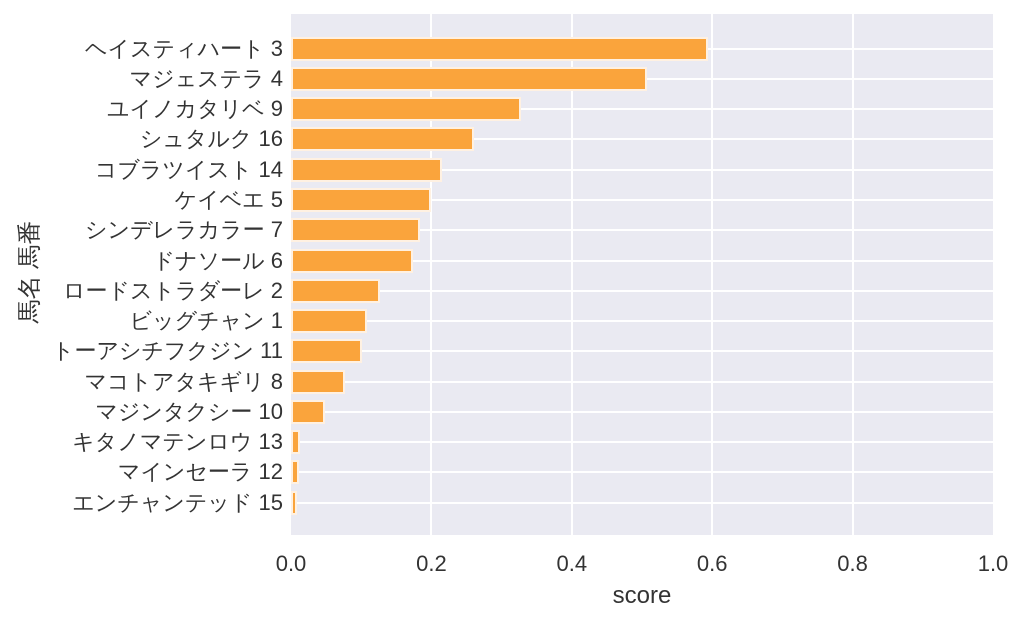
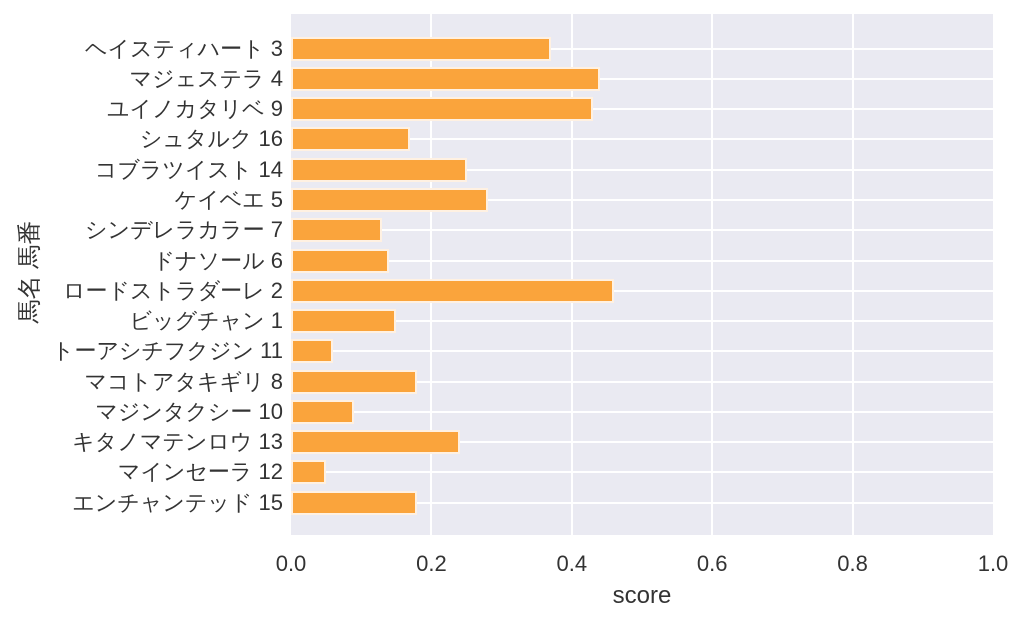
ヘイスティハート 3: 0.59 -> 0.37
マジェステラ 4: 0.51 -> 0.44
ユイノカタリベ 9: 0.33 -> 0.43
シュタルク 16: 0.26 -> 0.17
コブラツイスト 14: 0.21 -> 0.25
ケイベエ 5: 0.20 -> 0.28
シンデレラカラー 7: 0.18 -> 0.13
ドナソール 6: 0.17 -> 0.14
ロードストラダーレ 2: 0.13 -> 0.46
ビッグチャン 1: 0.11 -> 0.15
トーアシチフクジン 11: 0.10 -> 0.06
マコトアタキギリ 8: 0.08 -> 0.18
マジンタクシー 10: 0.05 -> 0.09
キタノマテンロウ 13: 0.01 -> 0.24
マインセーラ 12: 0.01 -> 0.05
エンチャンテッド 15: 0.01 -> 0.18
